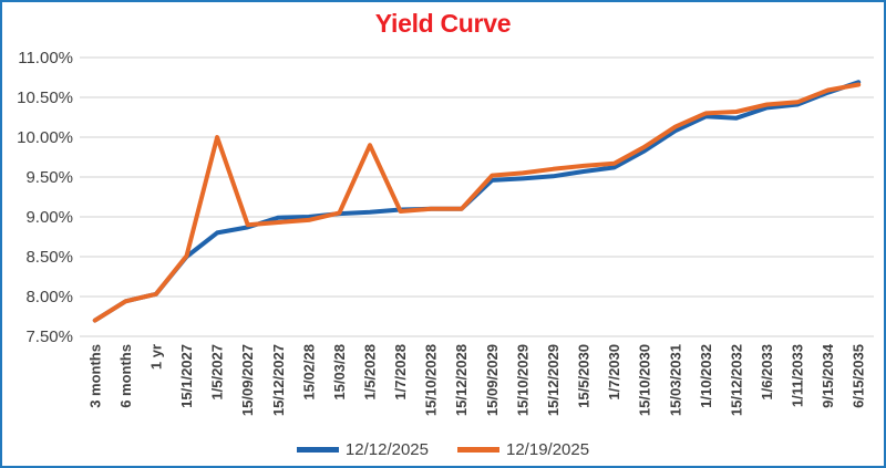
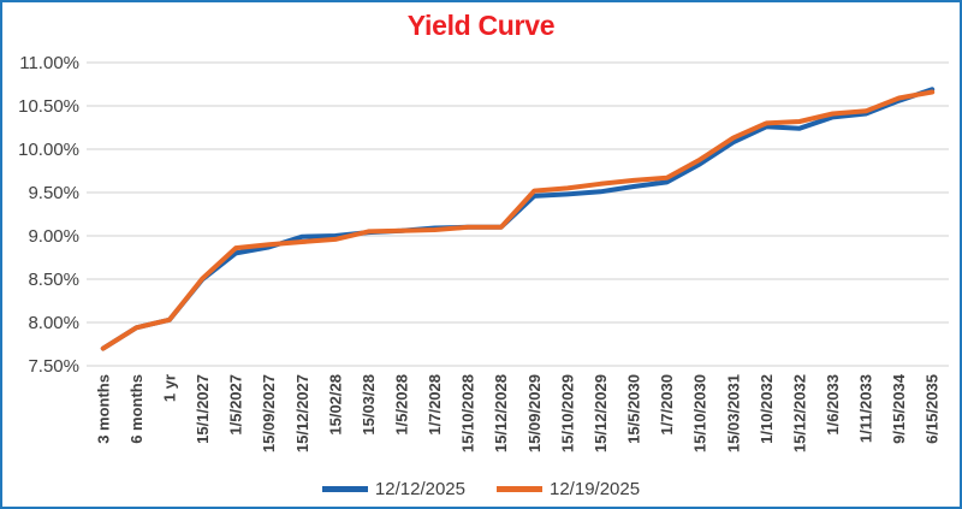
12/19/2025/1/5/2027: 10.0% -> 8.9%
12/19/2025/1/5/2028: 9.9% -> 9.1%
